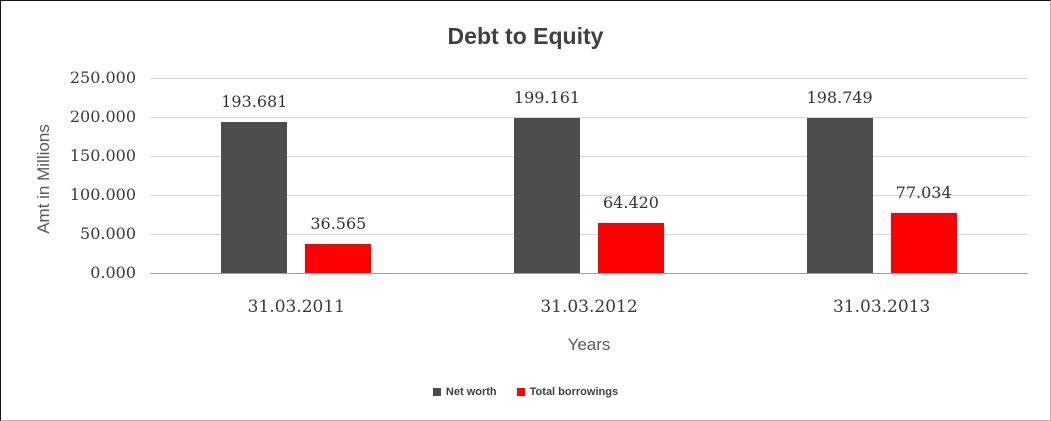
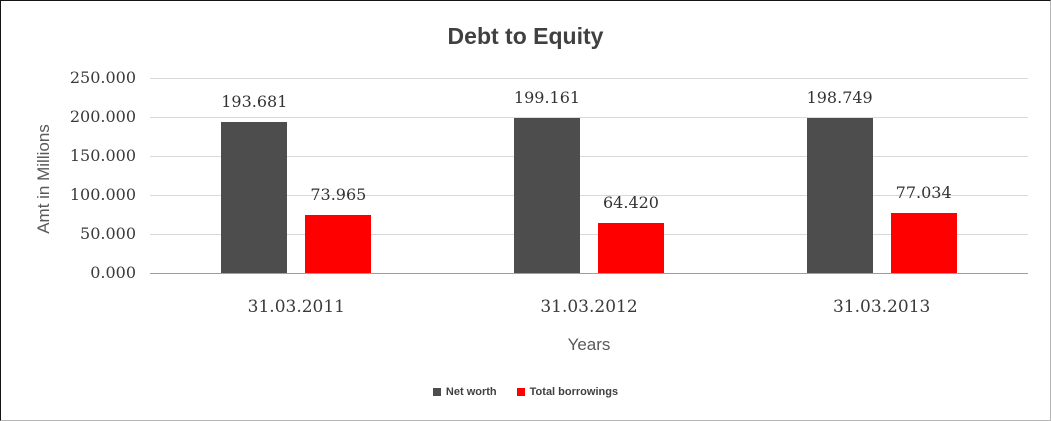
Total borrowings/31.03.2011: 36.565 -> 73.965
